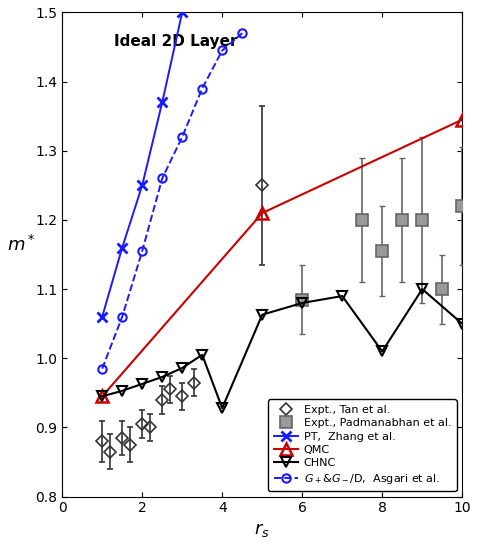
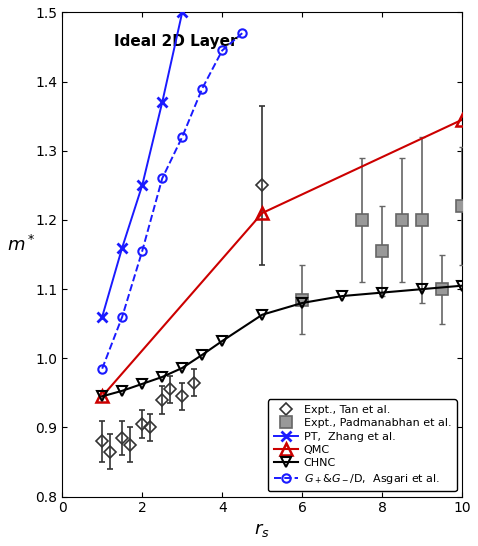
CHNC/4: 0.928 -> 1.025
CHNC/8: 1.010 -> 1.095
CHNC/10: 1.050 -> 1.105
